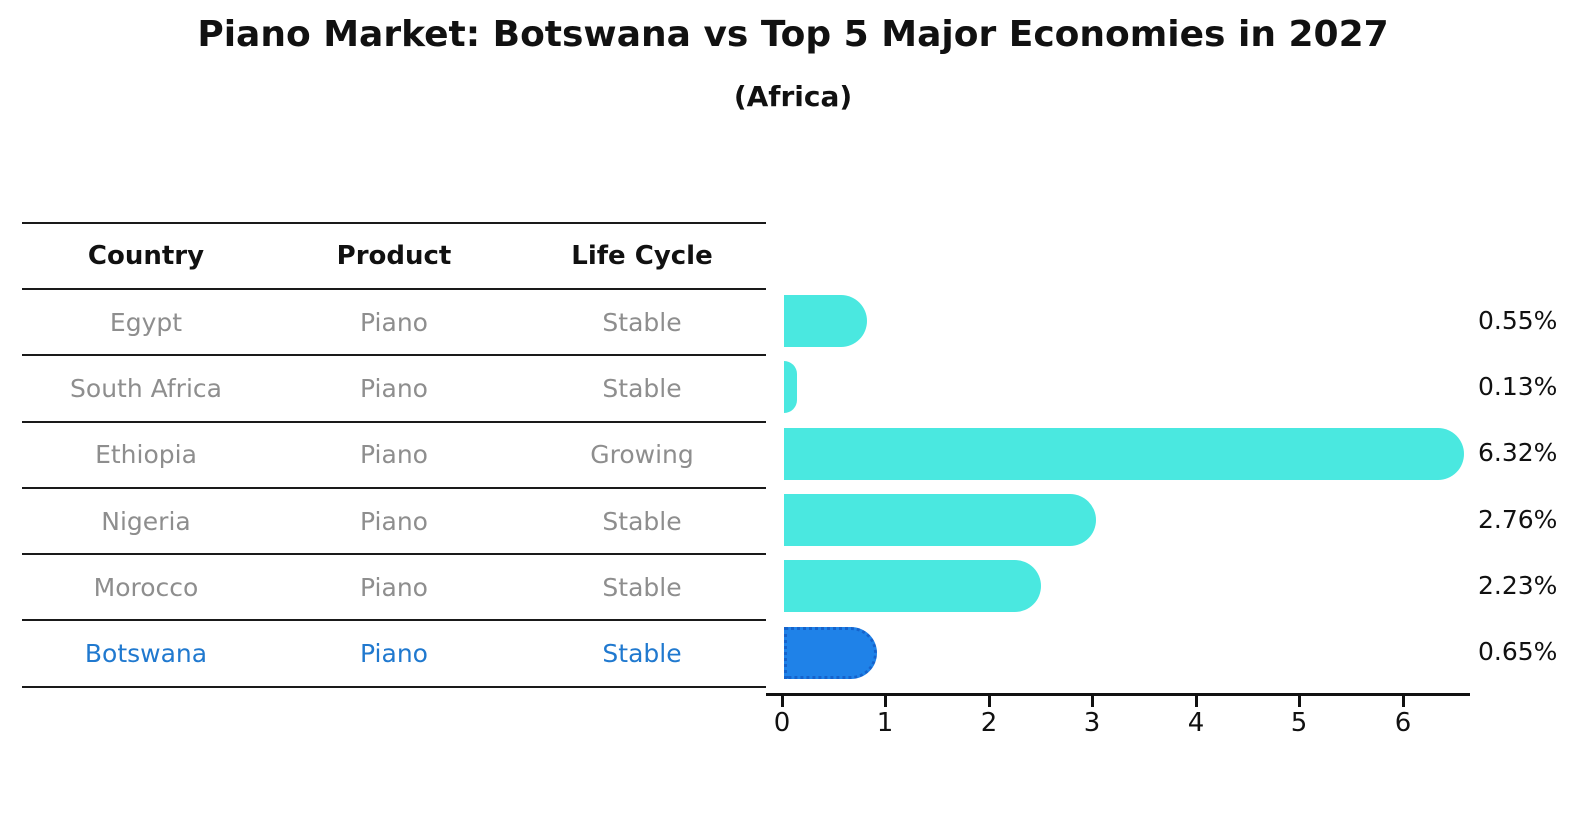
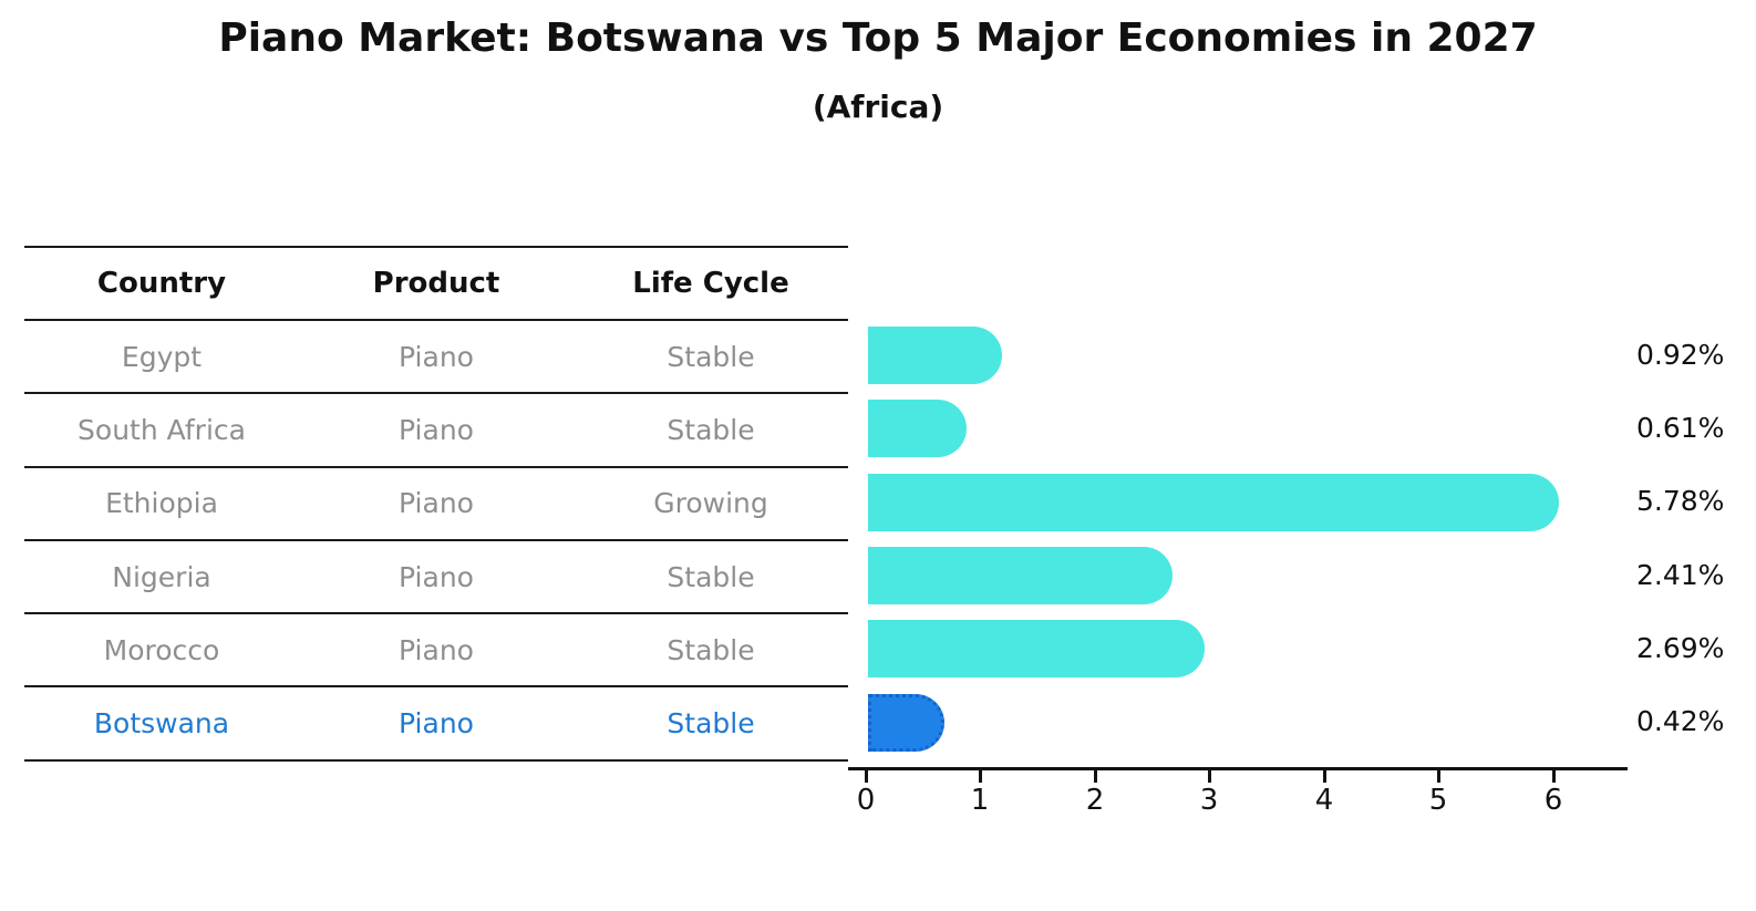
Egypt: 0.55% -> 0.92%
South Africa: 0.13% -> 0.61%
Ethiopia: 6.32% -> 5.78%
Nigeria: 2.76% -> 2.41%
Morocco: 2.23% -> 2.69%
Botswana: 0.65% -> 0.42%
